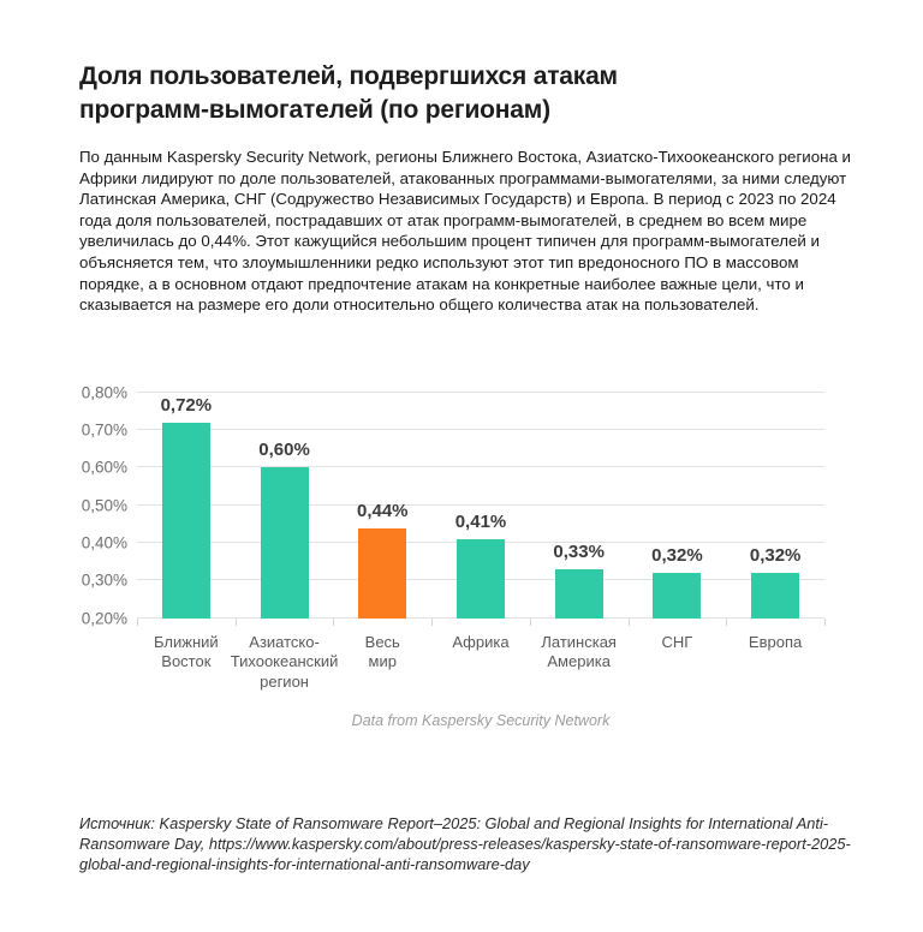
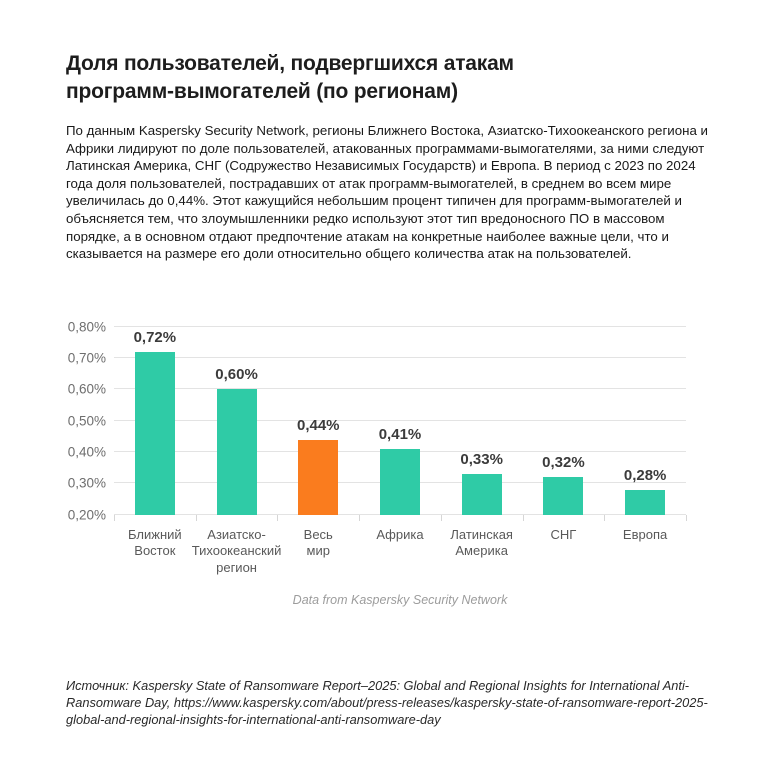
Европа: 0,32% -> 0,28%
